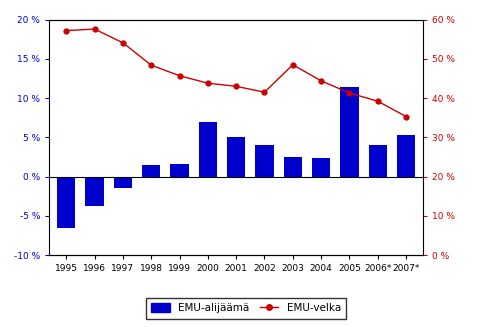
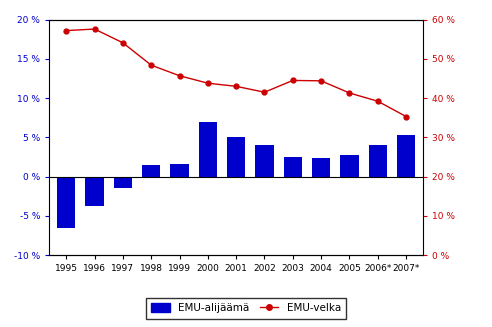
EMU-velka/2003: 48.5 % -> 44.5 %
EMU-alijäämä/2005: 11.4 % -> 2.8 %
